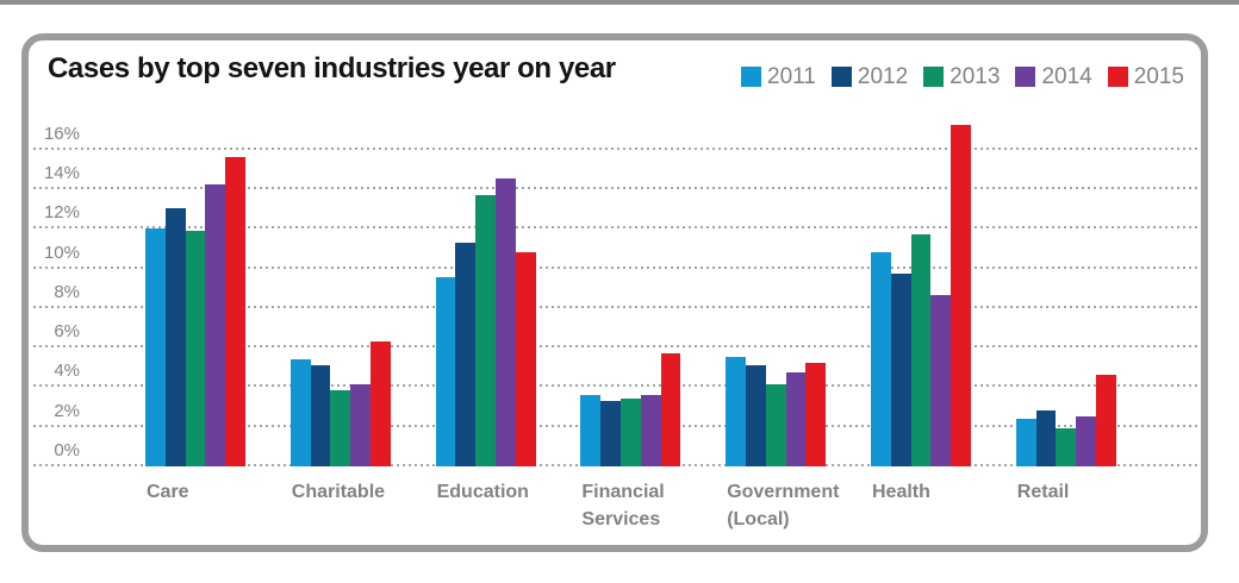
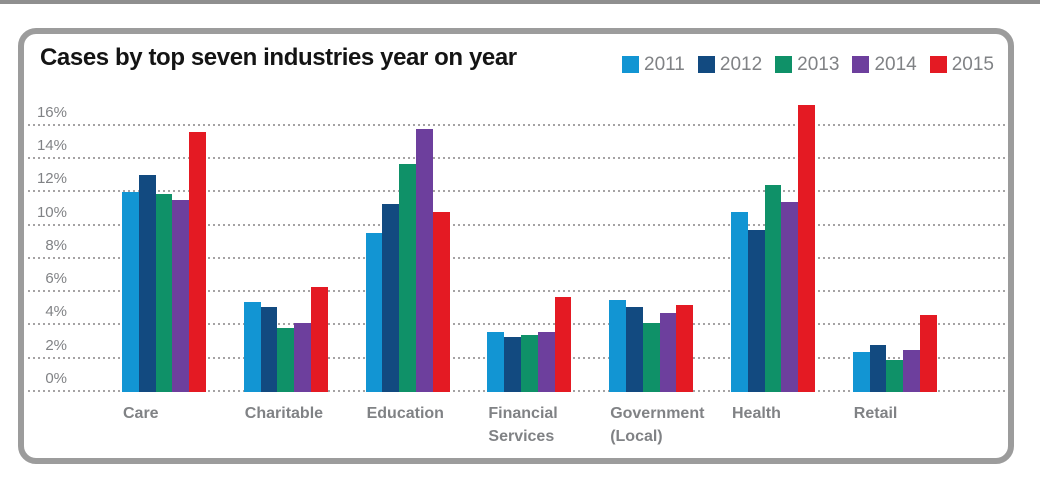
2014/Care: 14.1% -> 11.4%
2014/Education: 14.4% -> 15.7%
2013/Health: 11.6% -> 12.3%
2014/Health: 8.5% -> 11.3%
